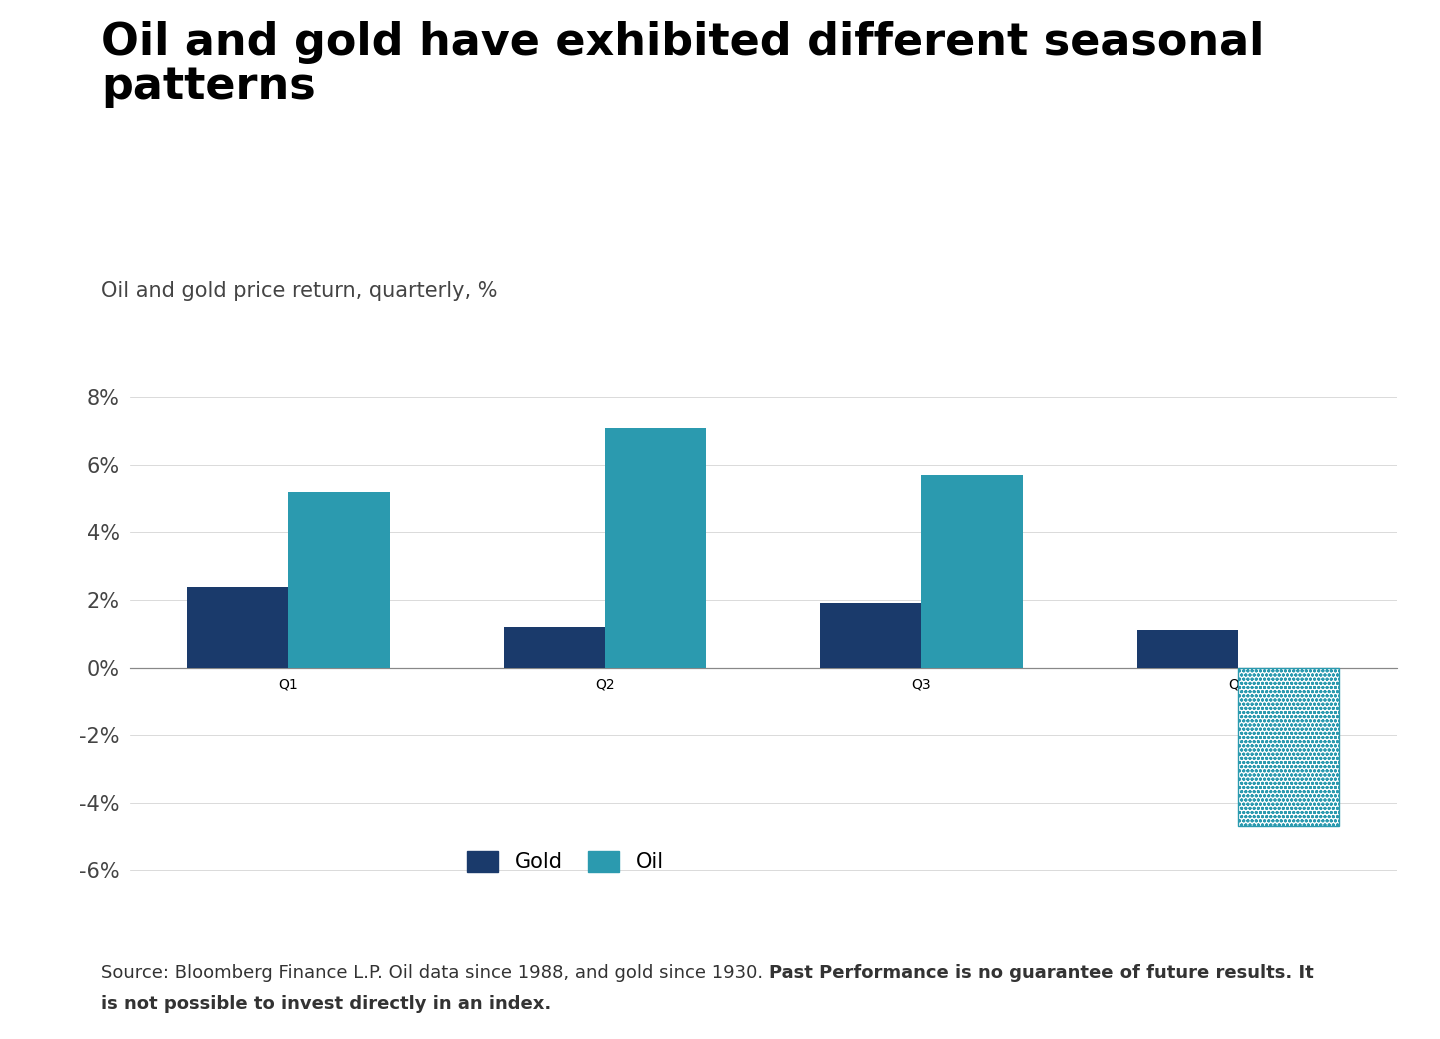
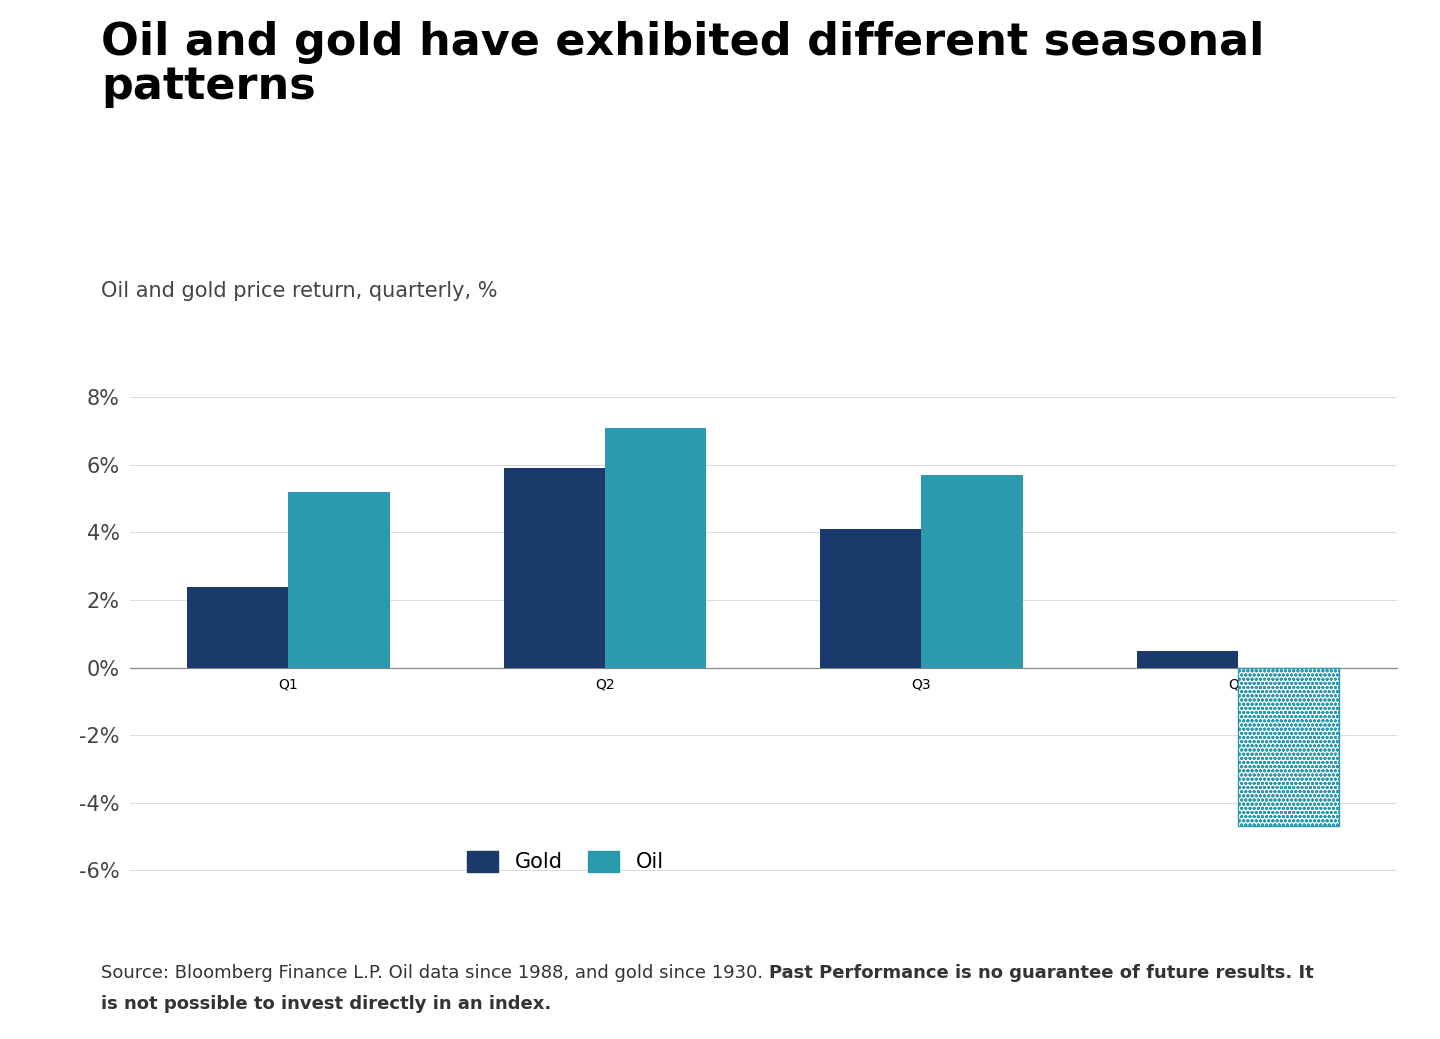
Gold/Q2: 1.2% -> 5.9%
Gold/Q3: 1.9% -> 4.1%
Gold/Q4: 1.1% -> 0.5%
